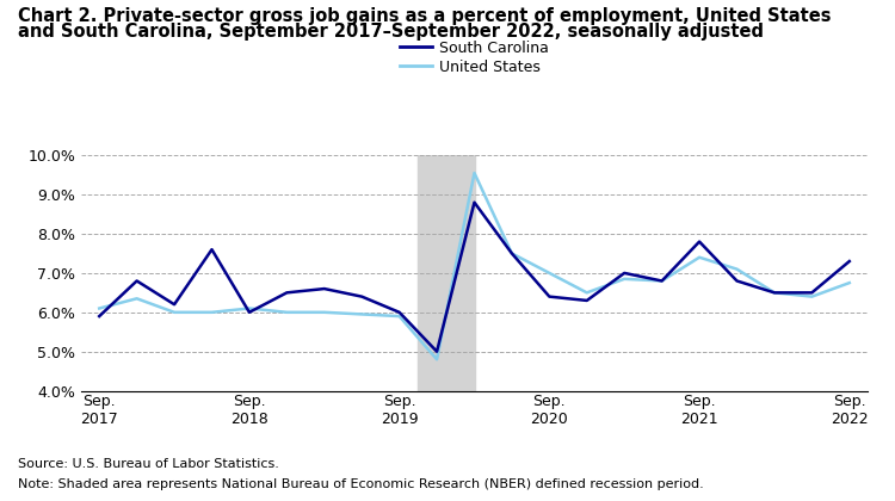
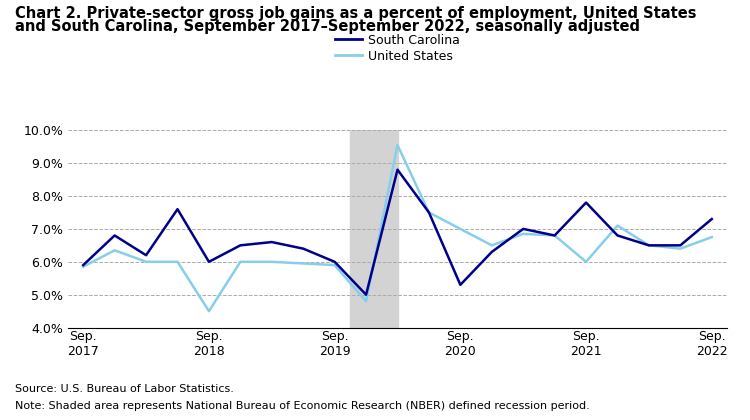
United States/Sep. 2017: 6.10% -> 5.85%
United States/Sep. 2018: 6.10% -> 4.50%
South Carolina/Sep. 2020: 6.4% -> 5.3%
United States/Sep. 2021: 7.40% -> 6.00%
